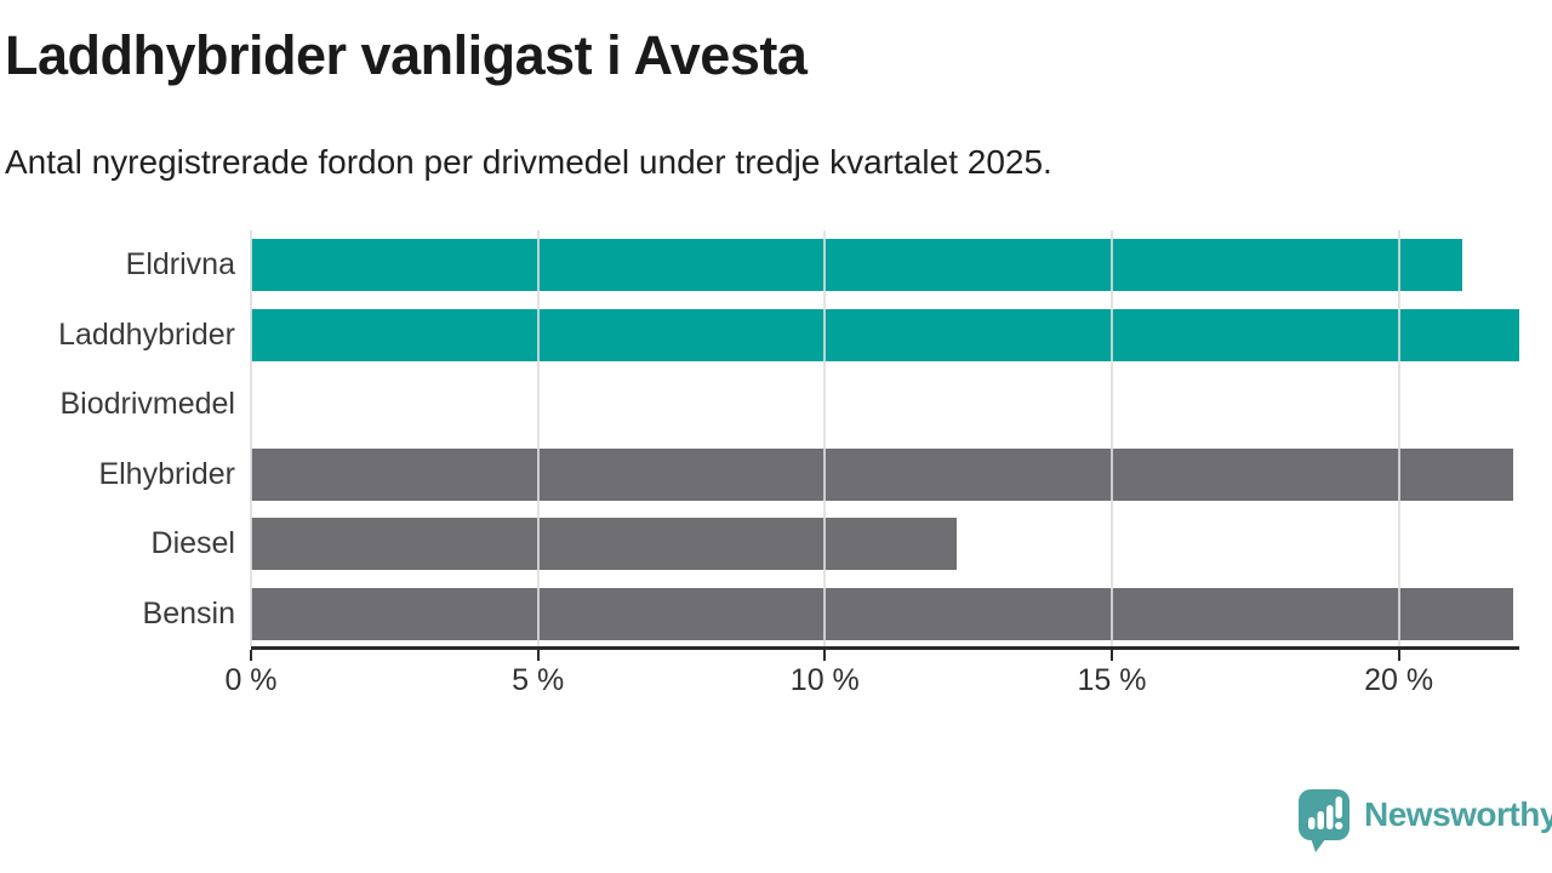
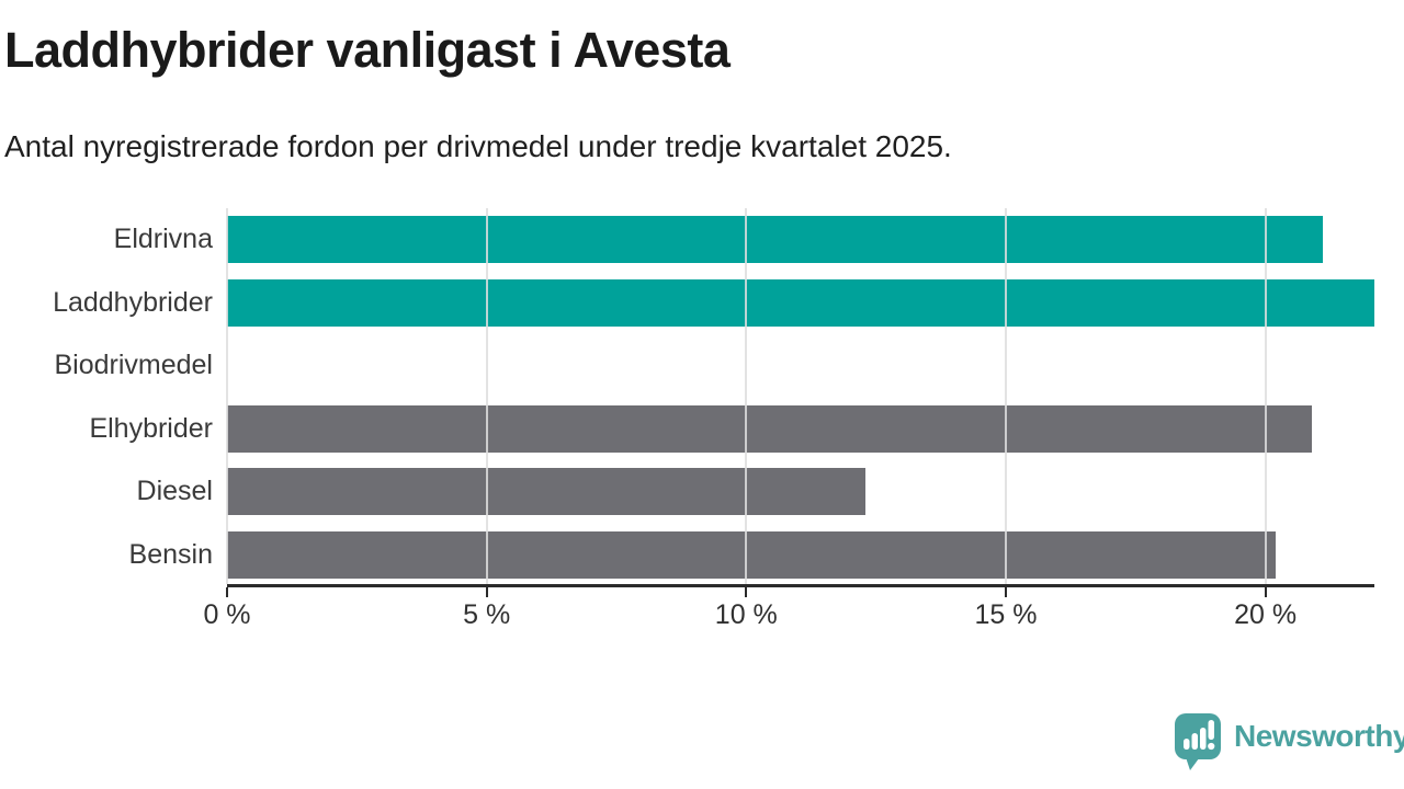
Elhybrider: 22.0% -> 20.9%
Bensin: 22.0% -> 20.2%
